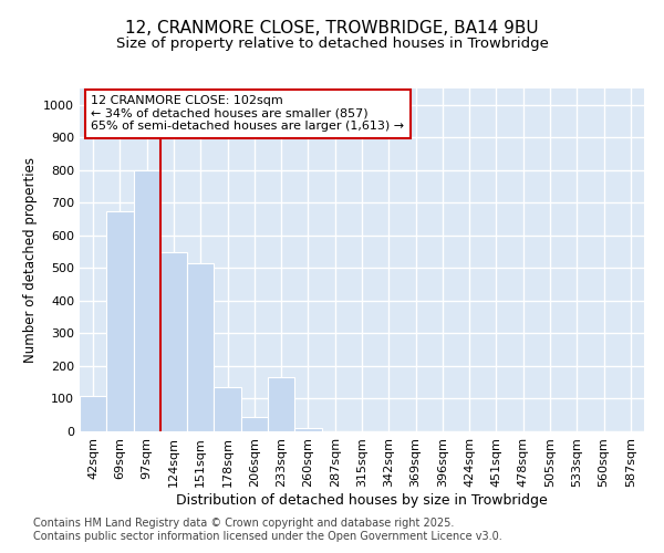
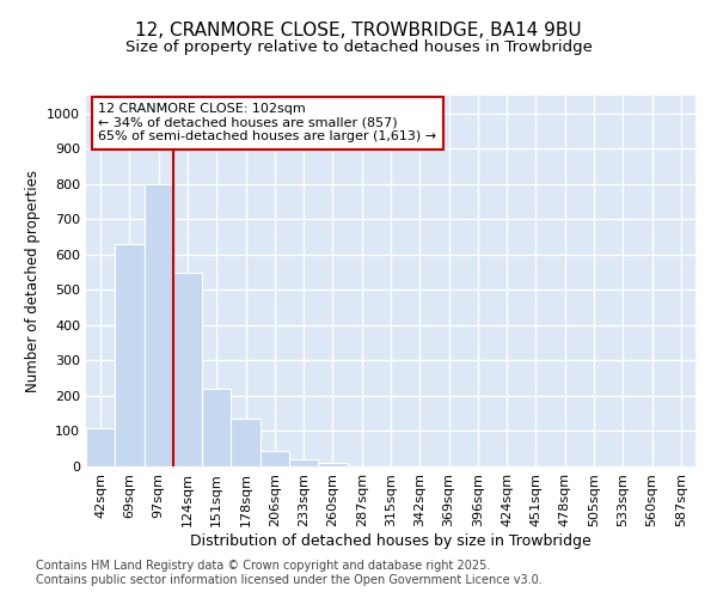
69sqm: 675 -> 630
151sqm: 515 -> 220
233sqm: 165 -> 20
